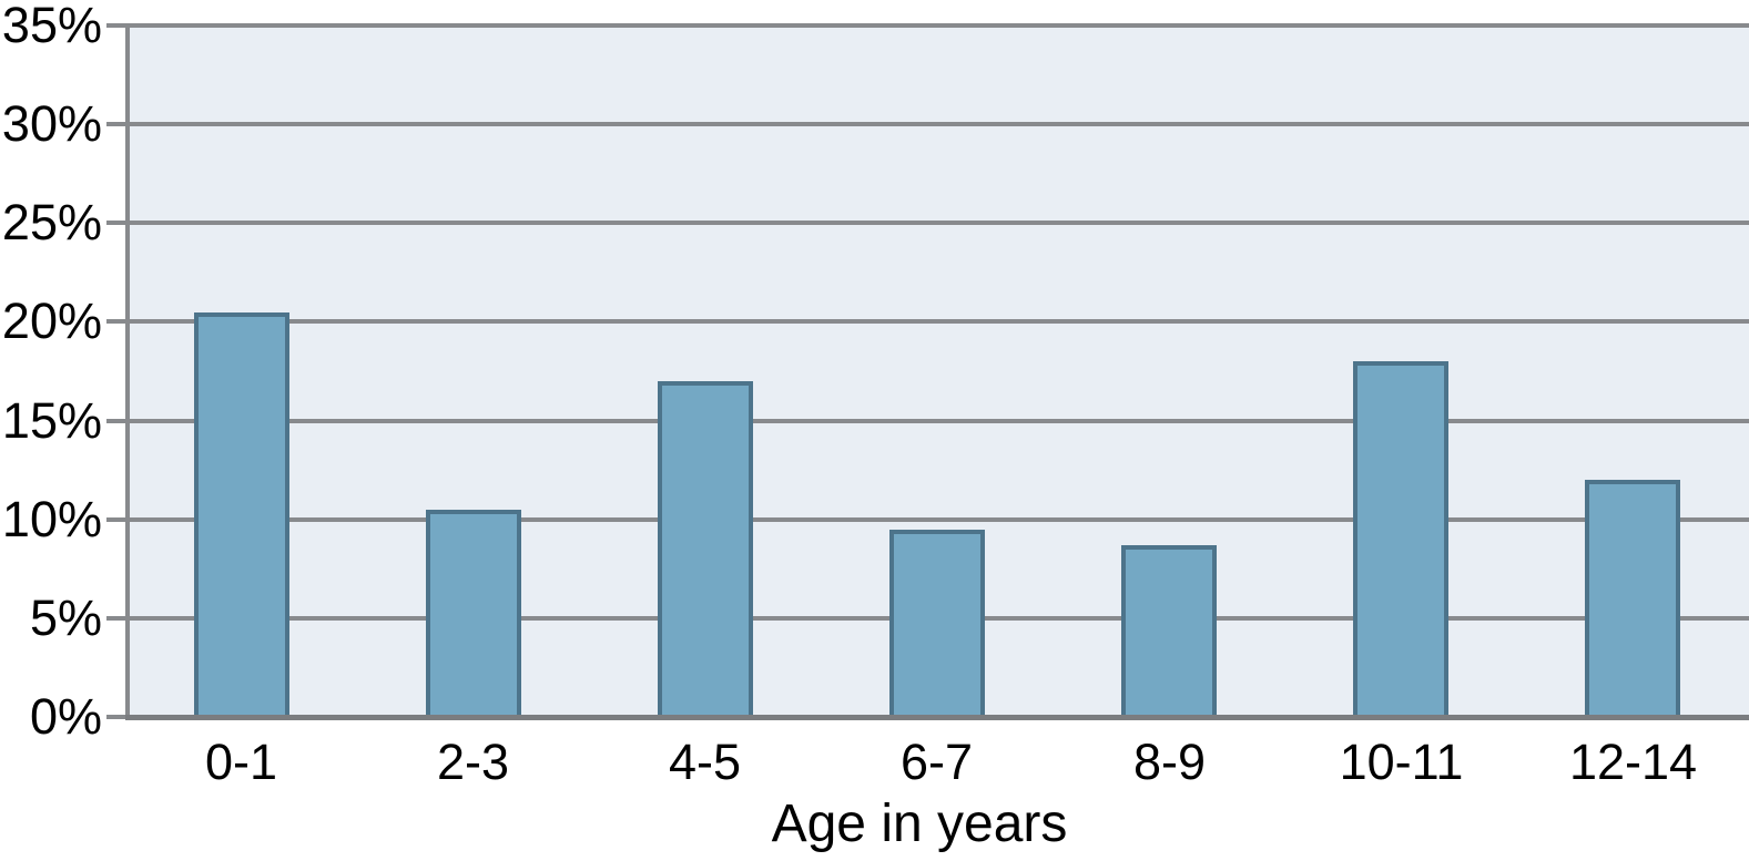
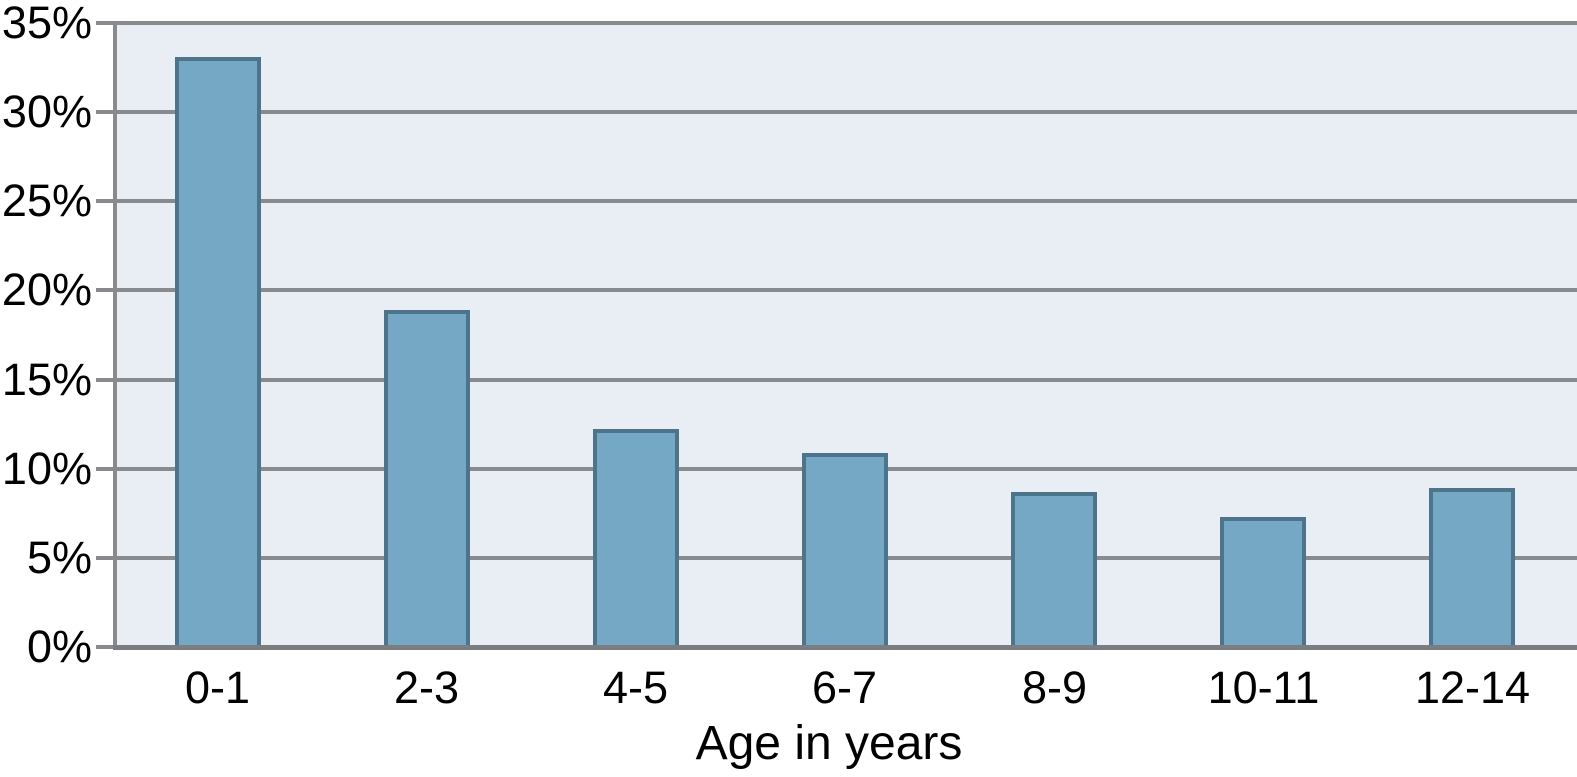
0-1: 20.5% -> 33.1%
2-3: 10.5% -> 18.9%
4-5: 17.0% -> 12.2%
6-7: 9.5% -> 10.9%
10-11: 18.0% -> 7.3%
12-14: 12.0% -> 8.9%
